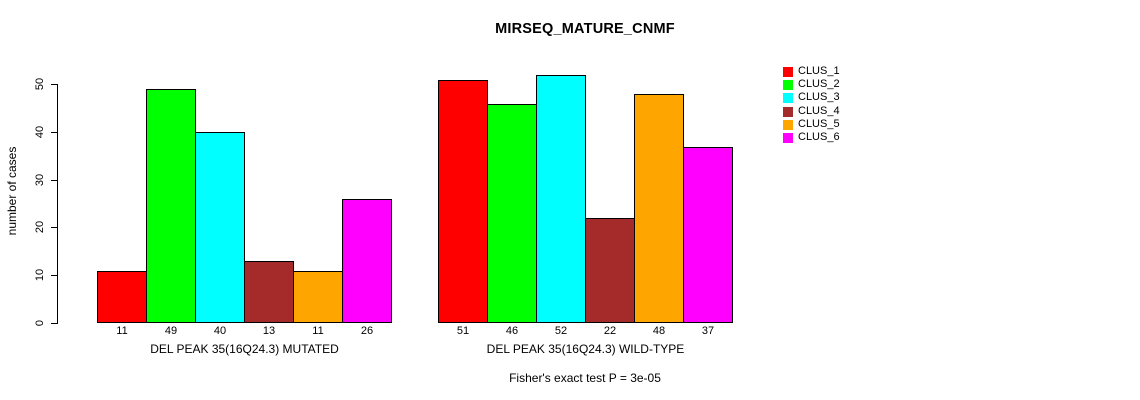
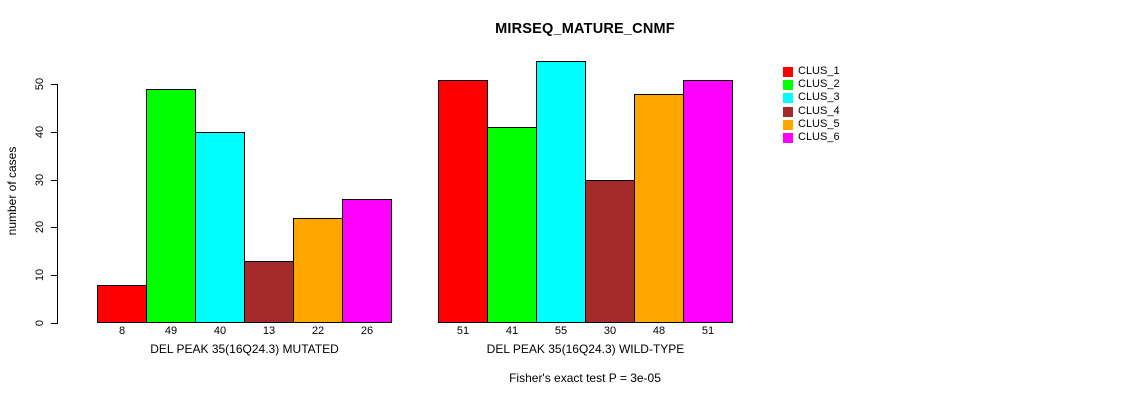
CLUS_1/DEL PEAK 35(16Q24.3) MUTATED: 11 -> 8
CLUS_5/DEL PEAK 35(16Q24.3) MUTATED: 11 -> 22
CLUS_2/DEL PEAK 35(16Q24.3) WILD-TYPE: 46 -> 41
CLUS_3/DEL PEAK 35(16Q24.3) WILD-TYPE: 52 -> 55
CLUS_4/DEL PEAK 35(16Q24.3) WILD-TYPE: 22 -> 30
CLUS_6/DEL PEAK 35(16Q24.3) WILD-TYPE: 37 -> 51
